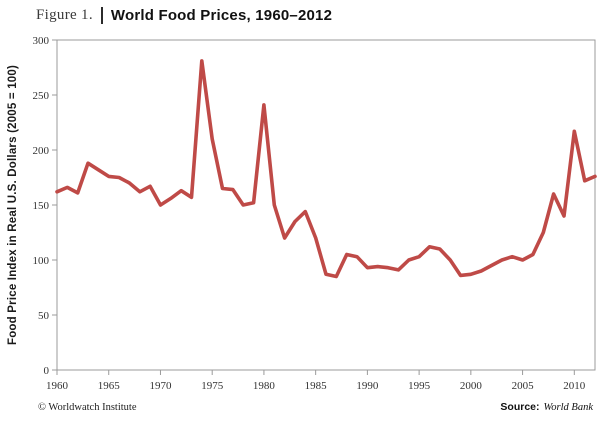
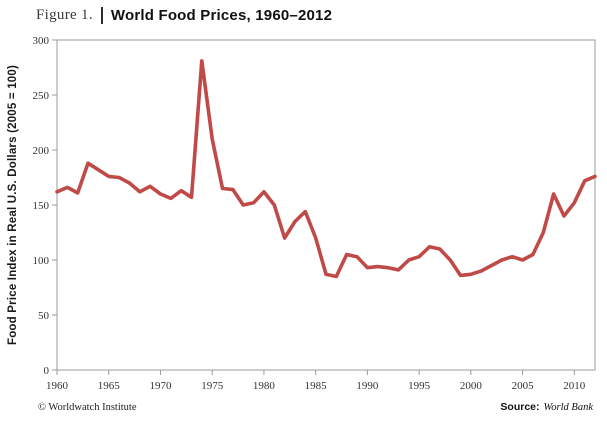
1970: 150 -> 160
1980: 241 -> 162
2010: 217 -> 152
